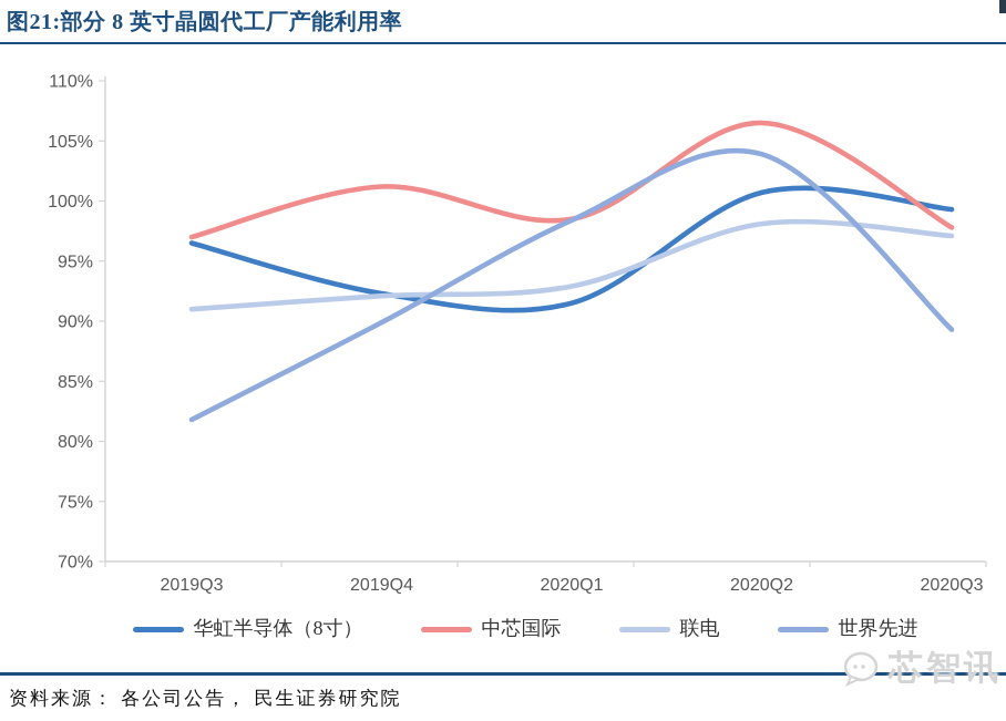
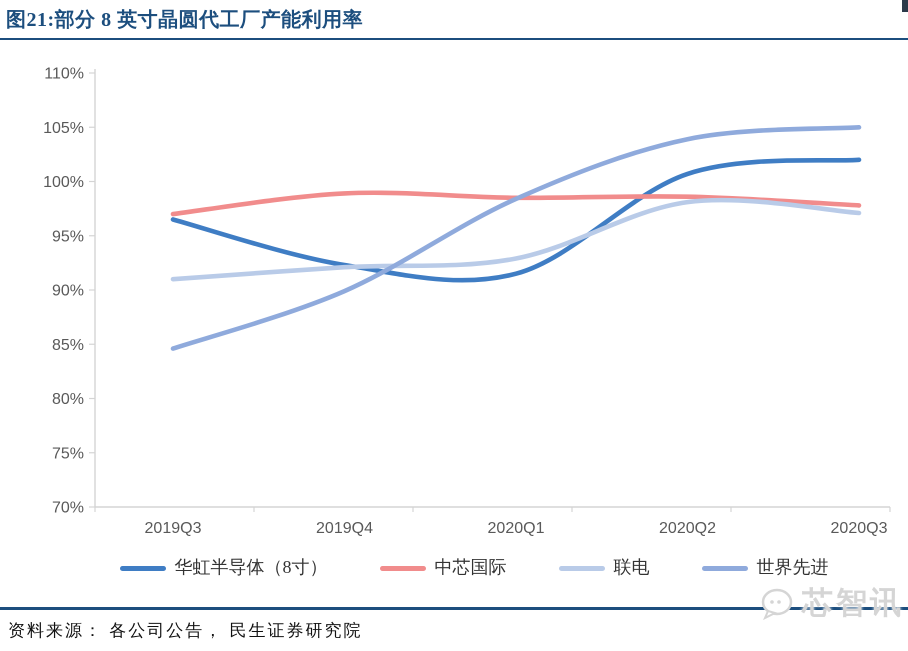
世界先进/2019Q3: 81.8% -> 84.6%
中芯国际/2019Q4: 101.2% -> 98.9%
中芯国际/2020Q2: 106.5% -> 98.6%
华虹半导体（8寸）/2020Q3: 99.3% -> 102.0%
世界先进/2020Q3: 89.3% -> 105.0%
